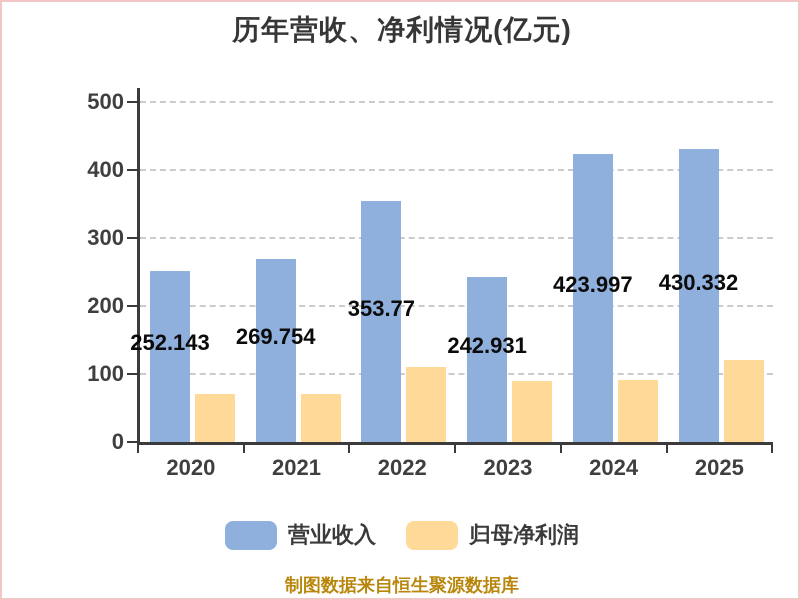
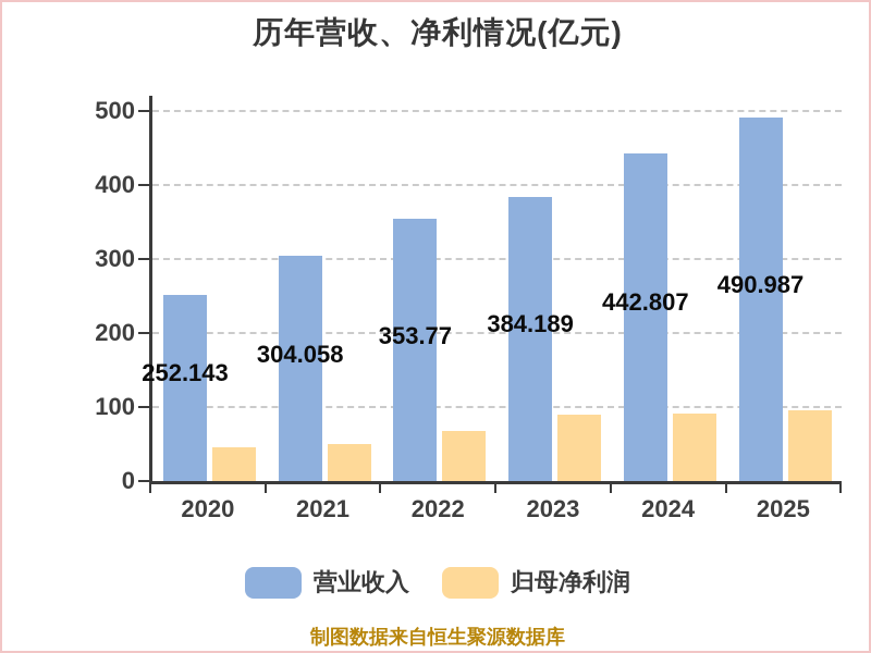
归母净利润/2020: 70 -> 40
营业收入/2021: 269.754 -> 304.058
归母净利润/2021: 70 -> 50
归母净利润/2022: 110 -> 70
营业收入/2023: 242.931 -> 384.189
营业收入/2024: 423.997 -> 442.807
营业收入/2025: 430.332 -> 490.987
归母净利润/2025: 120 -> 100
